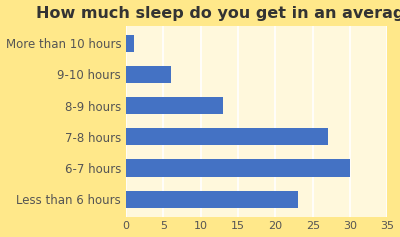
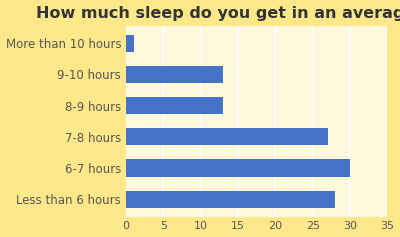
9-10 hours: 6 -> 13
Less than 6 hours: 23 -> 28
